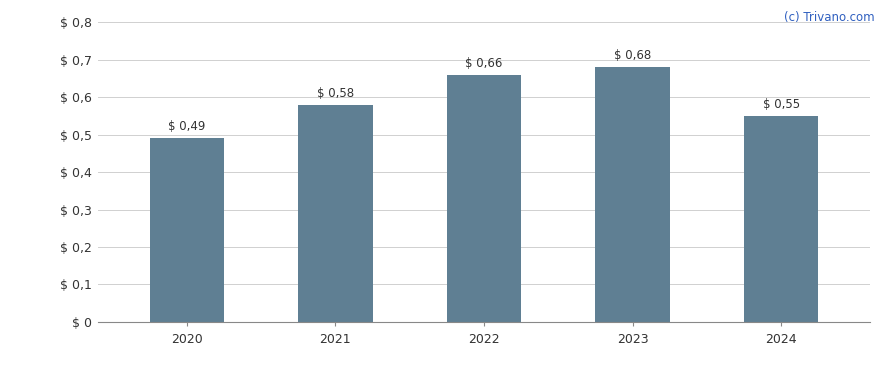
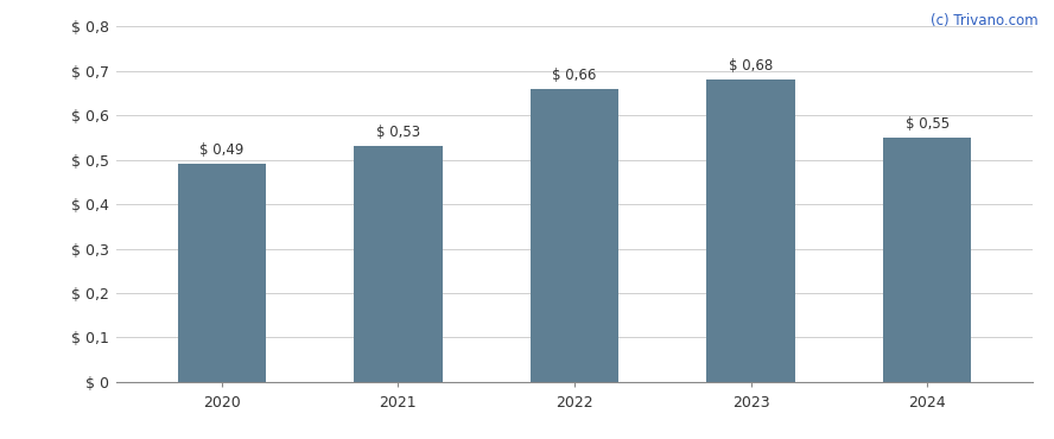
2021: 0,58 -> 0,53
